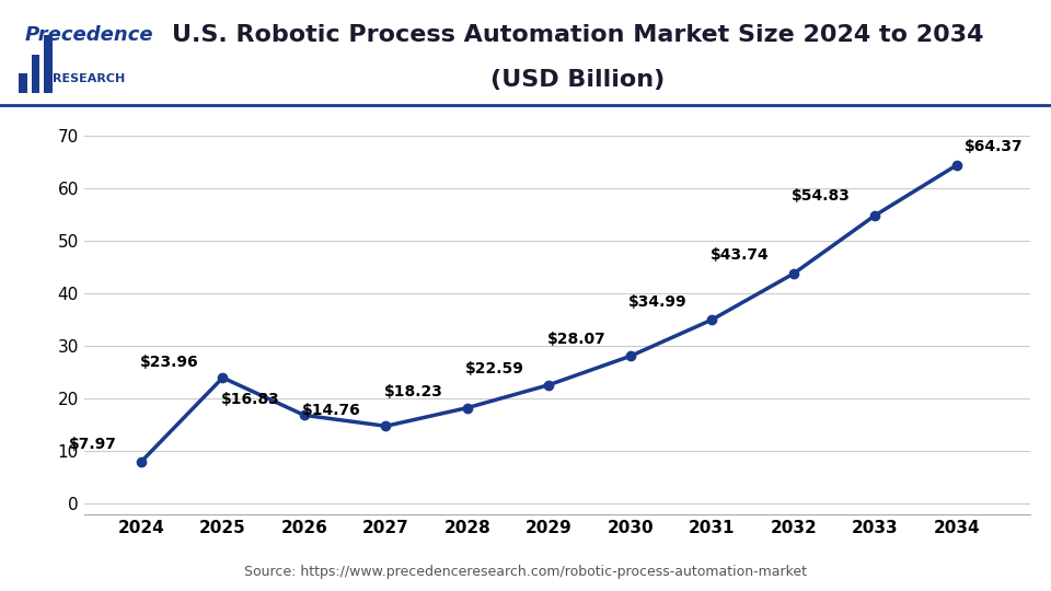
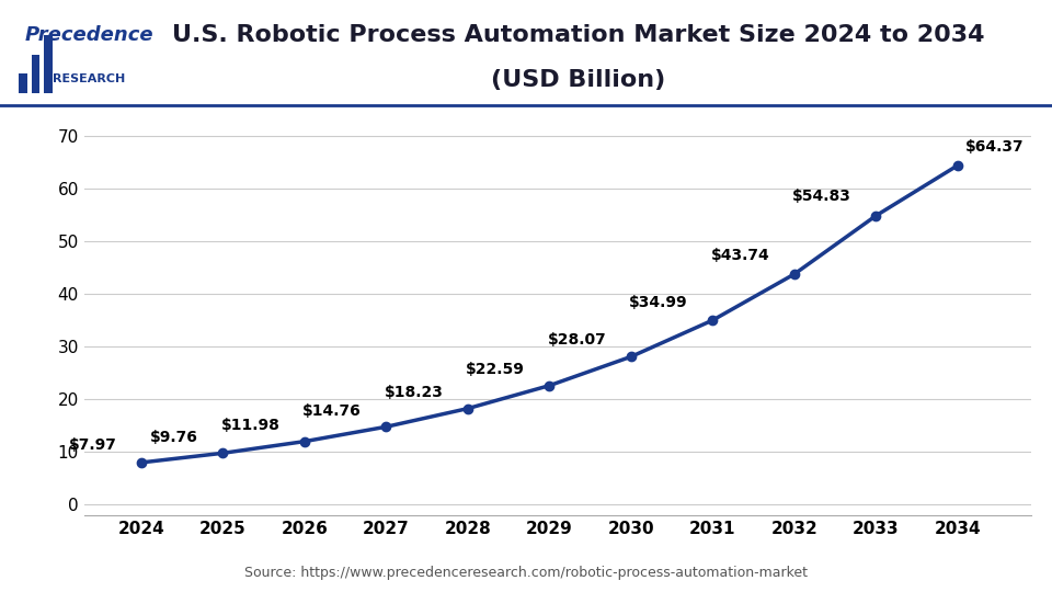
2025: $23.96 -> $9.76
2026: $16.83 -> $11.98
